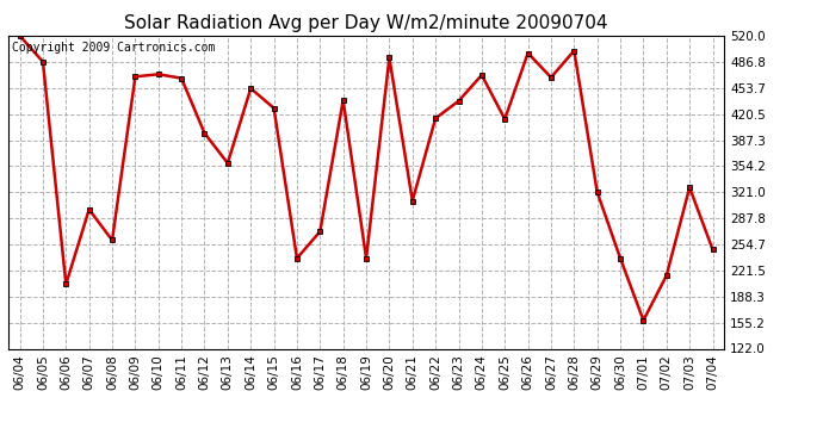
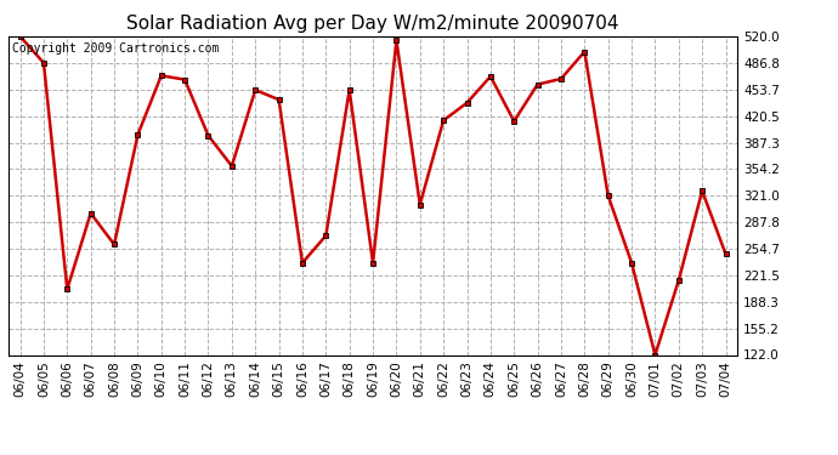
06/09: 468 -> 397
06/15: 428 -> 441
06/18: 438 -> 453
06/20: 492 -> 515
06/26: 498 -> 460
07/01: 158 -> 122
